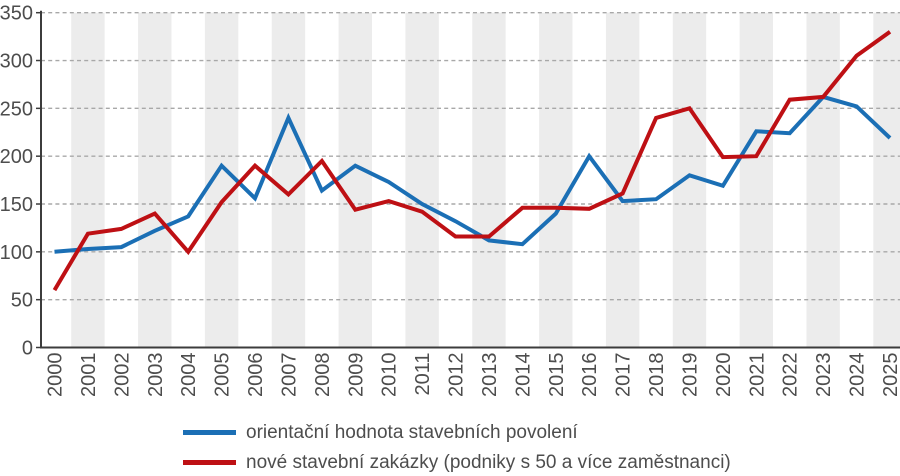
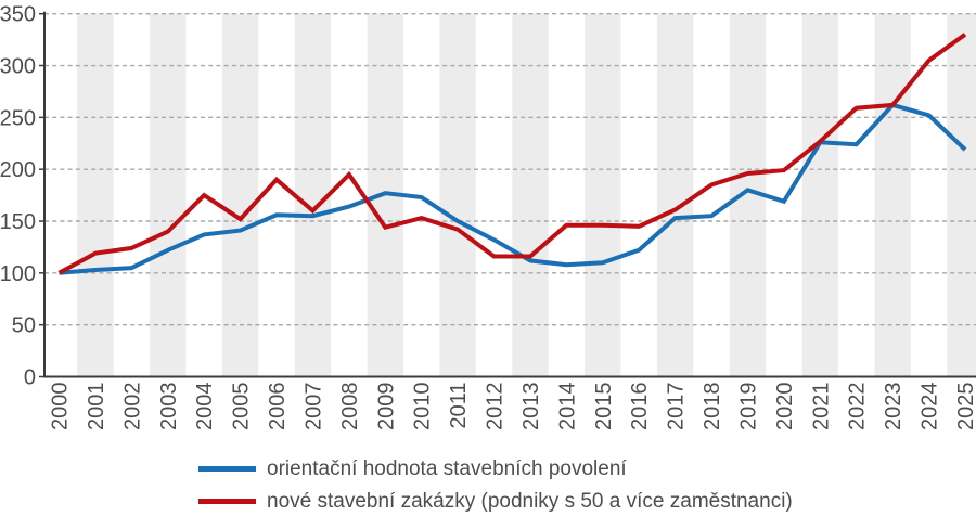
nové stavební zakázky (podniky s 50 a více zaměstnanci)/2000: 60 -> 100
nové stavební zakázky (podniky s 50 a více zaměstnanci)/2004: 100 -> 180
orientační hodnota stavebních povolení/2005: 190 -> 140
orientační hodnota stavebních povolení/2007: 240 -> 160
orientační hodnota stavebních povolení/2009: 190 -> 180
orientační hodnota stavebních povolení/2015: 140 -> 110
orientační hodnota stavebních povolení/2016: 200 -> 120
nové stavební zakázky (podniky s 50 a více zaměstnanci)/2018: 240 -> 180
nové stavební zakázky (podniky s 50 a více zaměstnanci)/2019: 250 -> 200
nové stavební zakázky (podniky s 50 a více zaměstnanci)/2021: 200 -> 230
